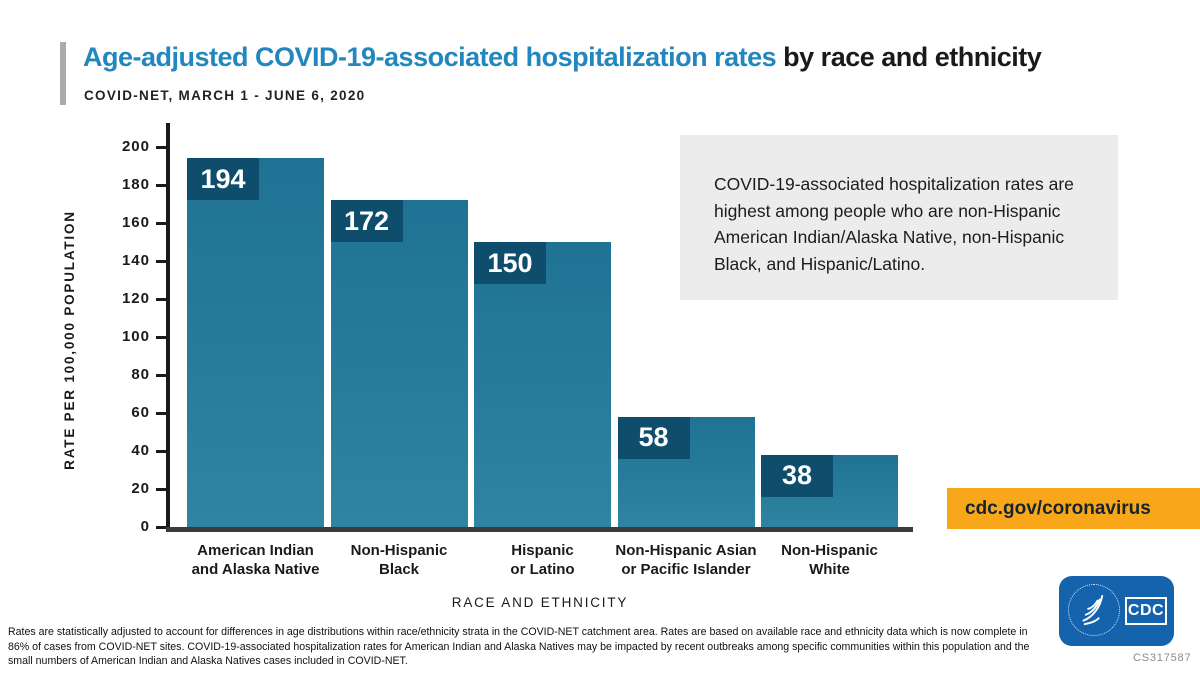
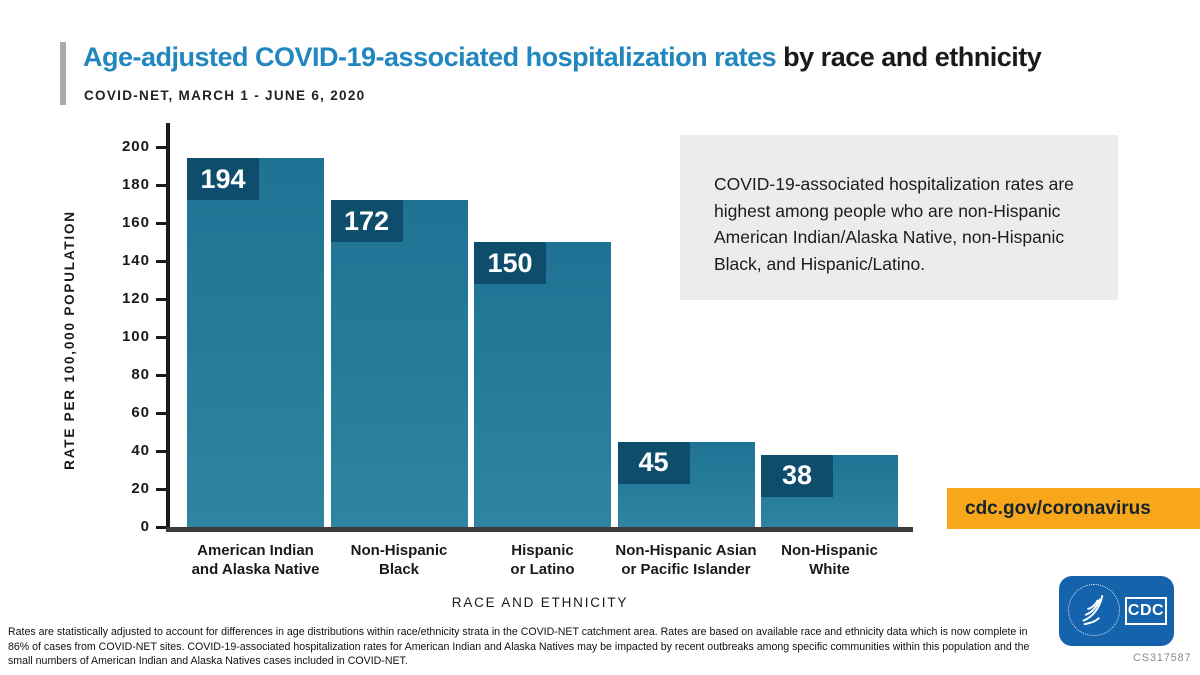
Non-Hispanic Asian or Pacific Islander: 58 -> 45
